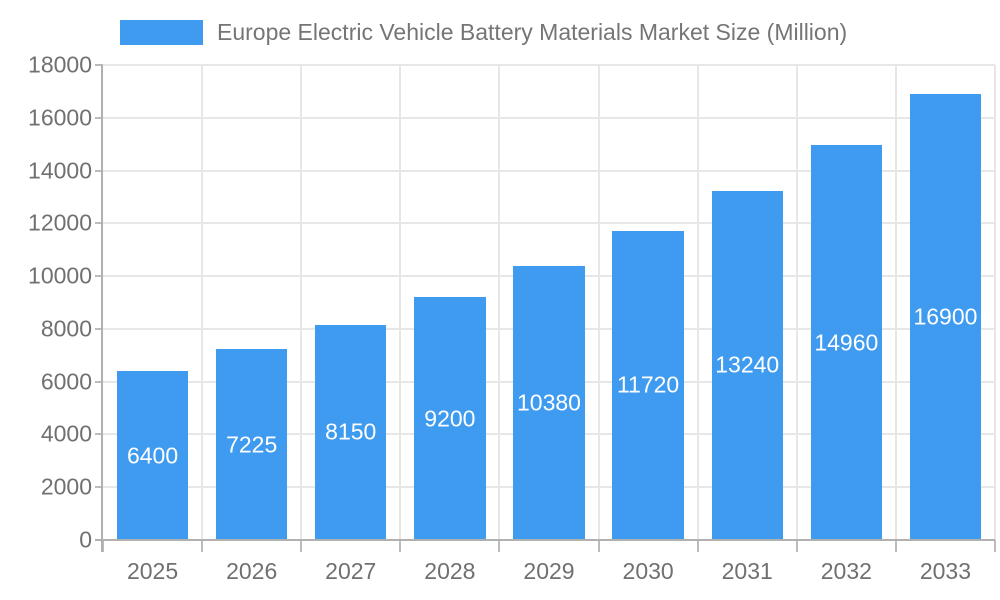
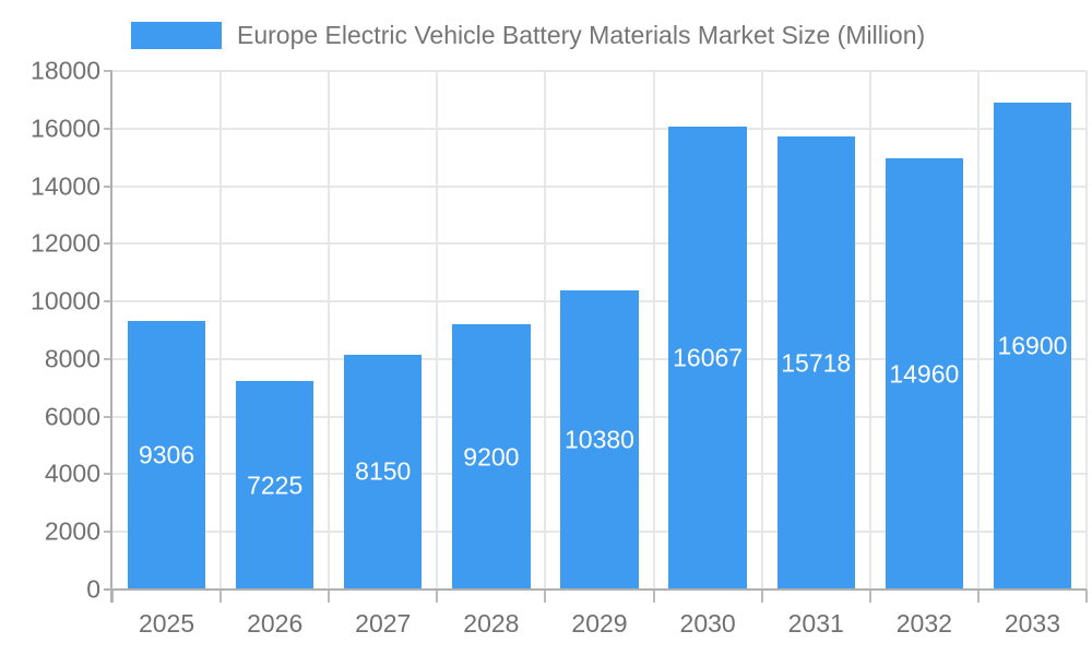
2025: 6400 -> 9306
2030: 11720 -> 16067
2031: 13240 -> 15718
